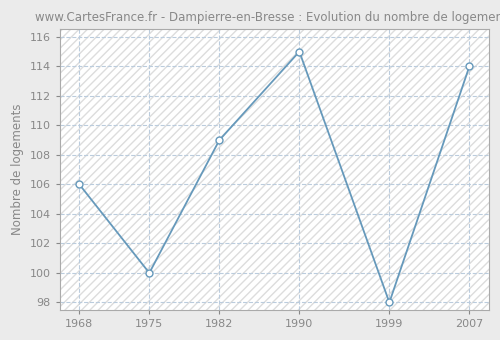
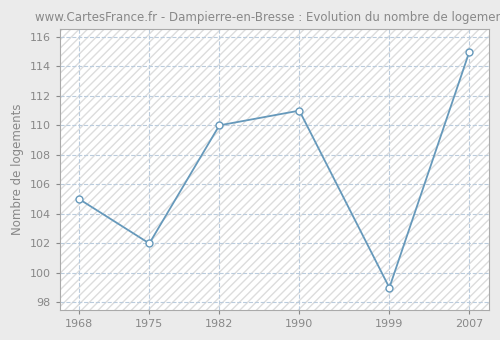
1968: 106 -> 105
1975: 100 -> 102
1982: 109 -> 110
1990: 115 -> 111
1999: 98 -> 99
2007: 114 -> 115
